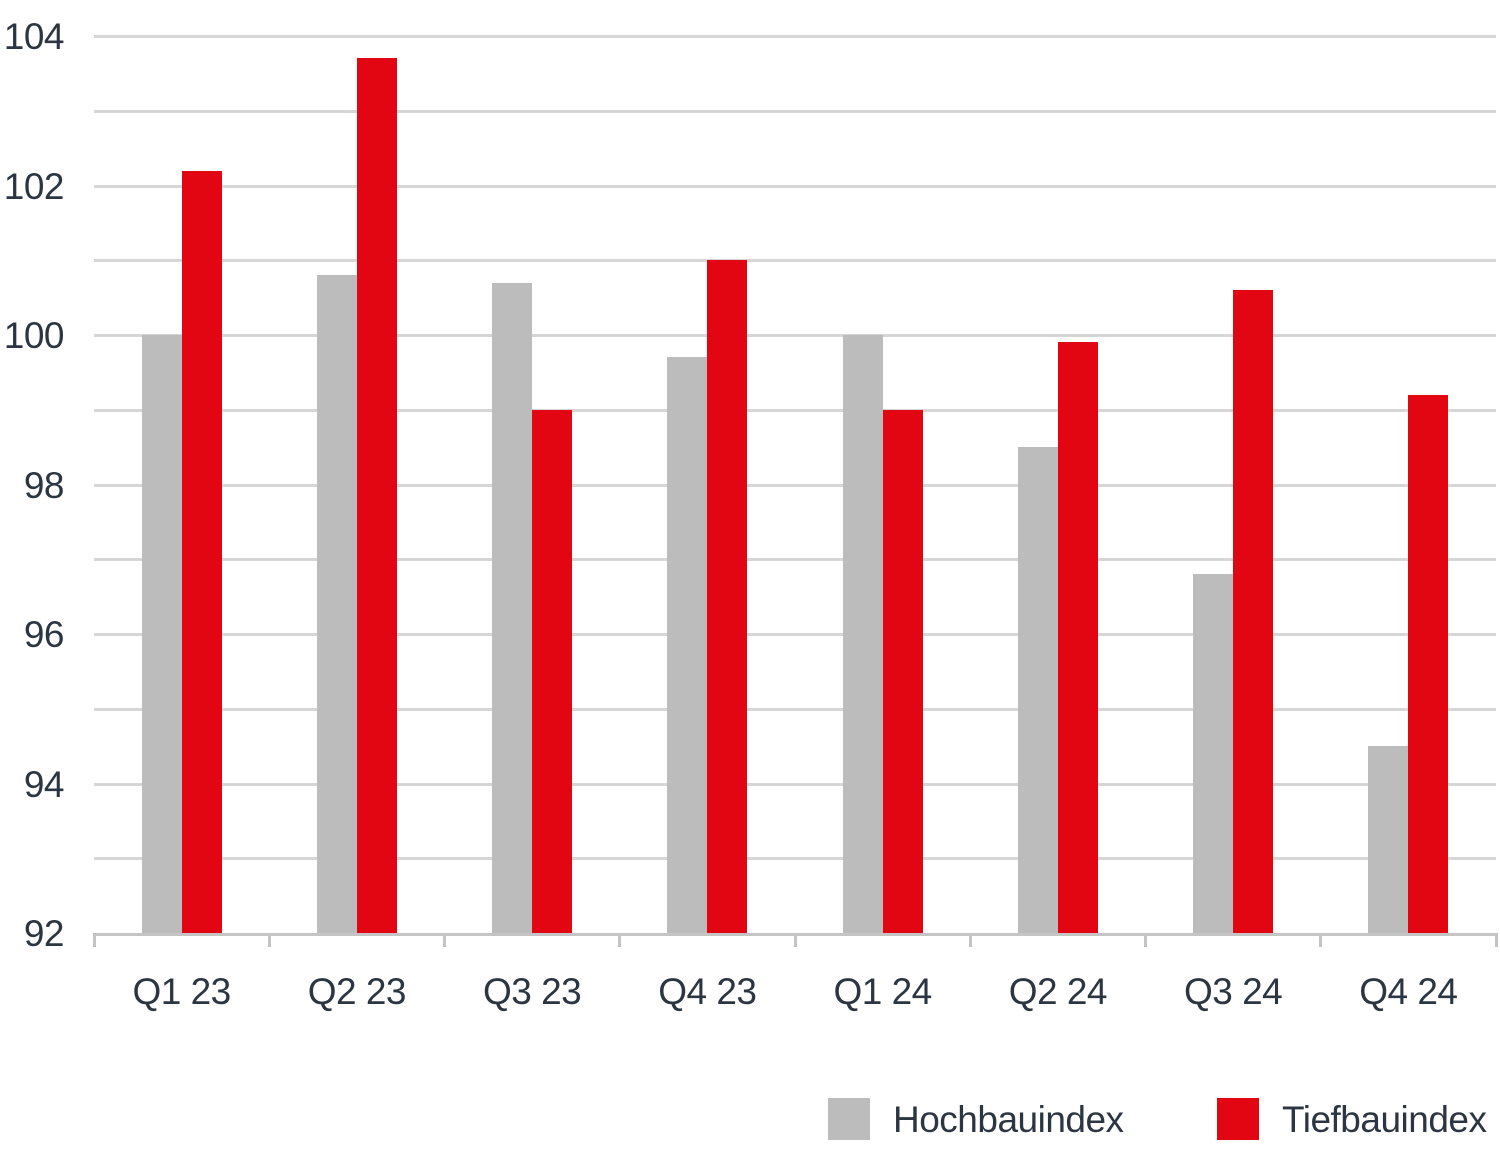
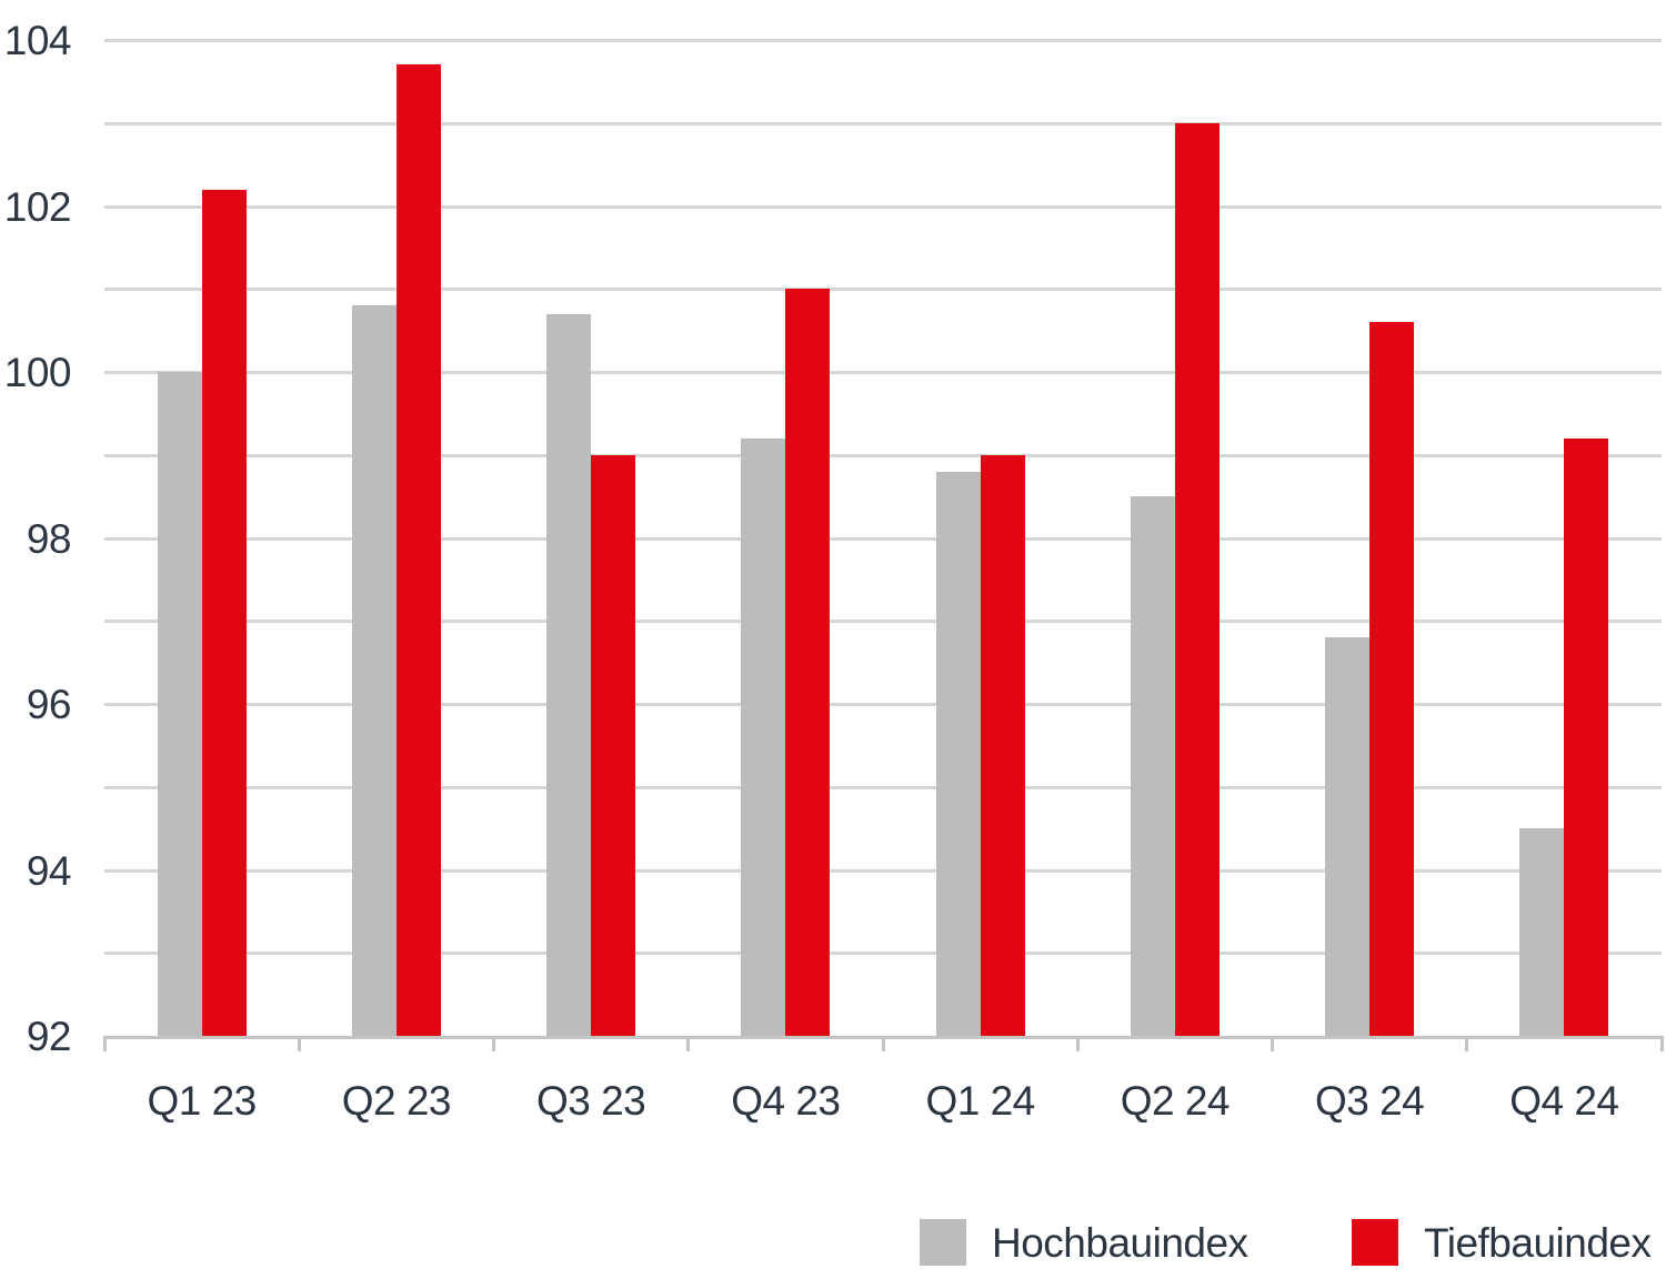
Hochbauindex/Q4 23: 99.7 -> 99.2
Hochbauindex/Q1 24: 100.0 -> 98.8
Tiefbauindex/Q2 24: 99.9 -> 103.0
